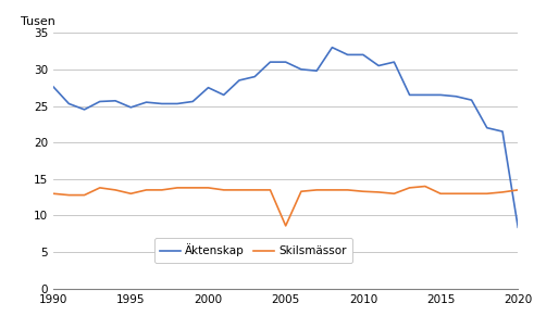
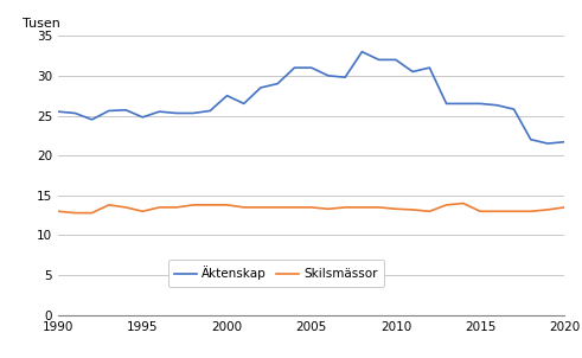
Äktenskap/1990: 27.6 -> 25.5
Skilsmässor/2005: 8.6 -> 13.5
Äktenskap/2020: 8.4 -> 21.7
